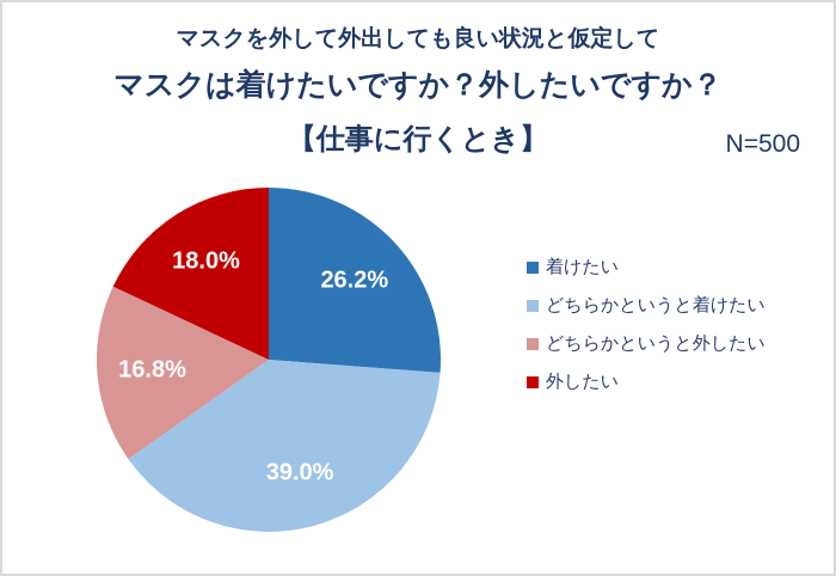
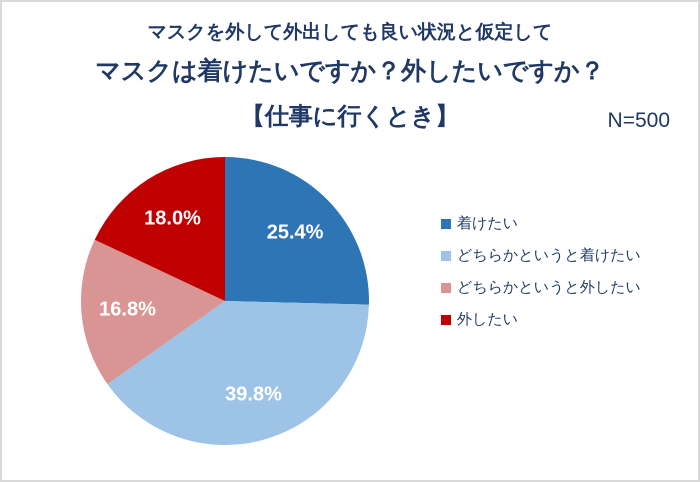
着けたい: 26.2% -> 25.4%
どちらかというと着けたい: 39.0% -> 39.8%
